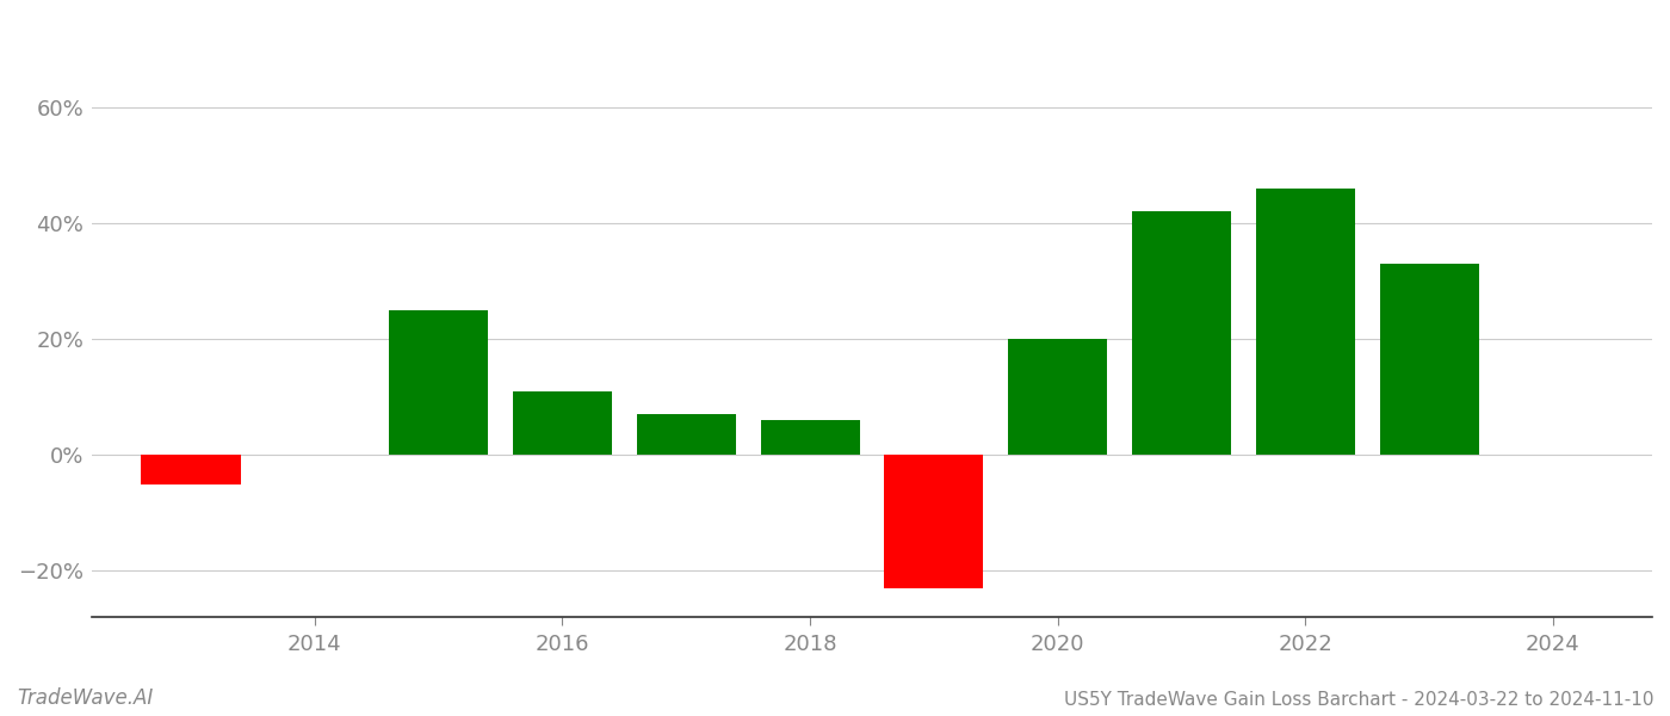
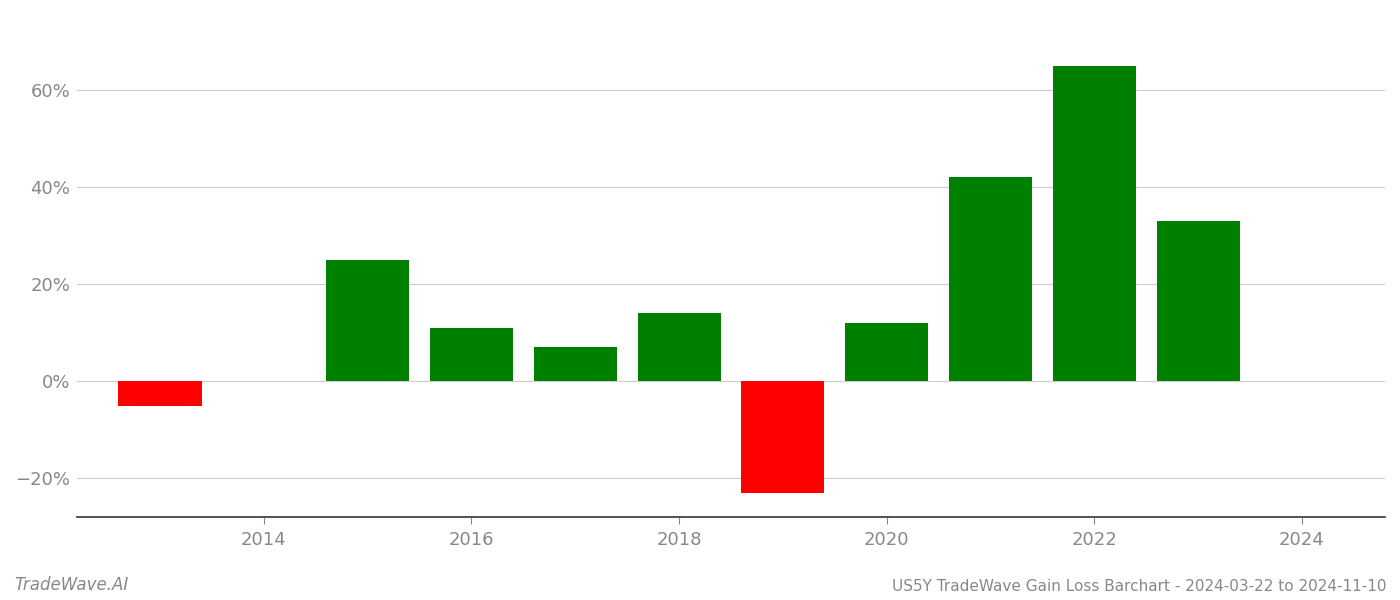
2018: 6% -> 14%
2020: 20% -> 12%
2022: 46% -> 65%
